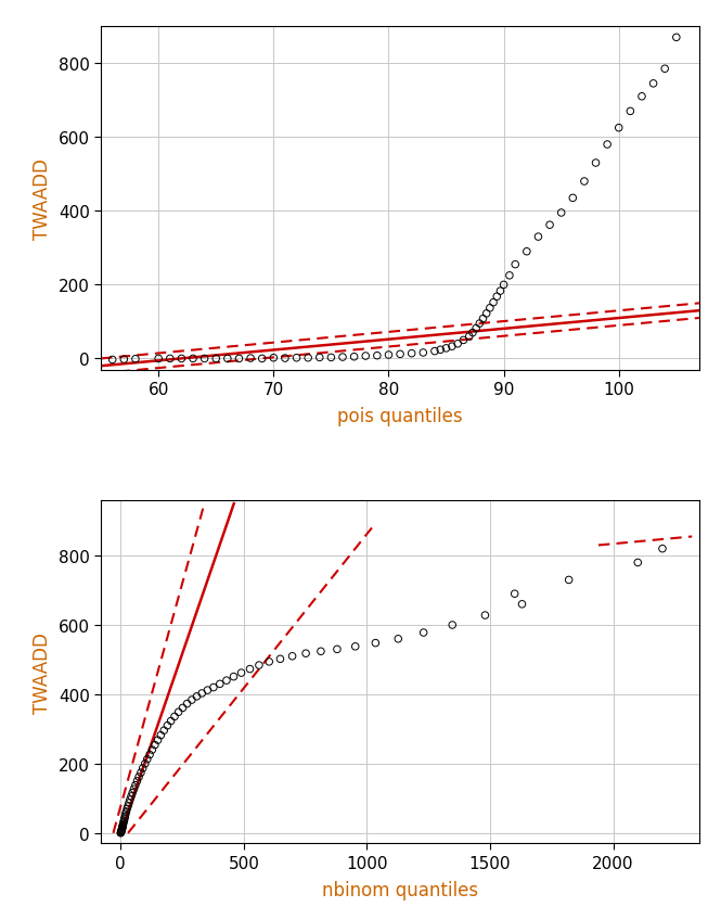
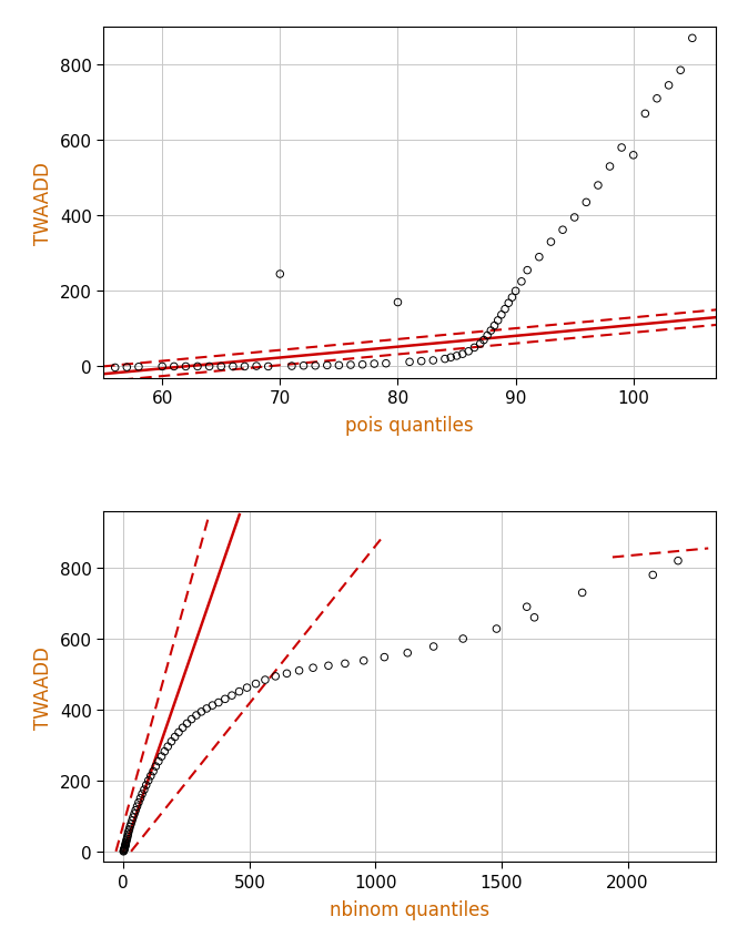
70: 2 -> 245
80: 10 -> 170
100: 625 -> 560
